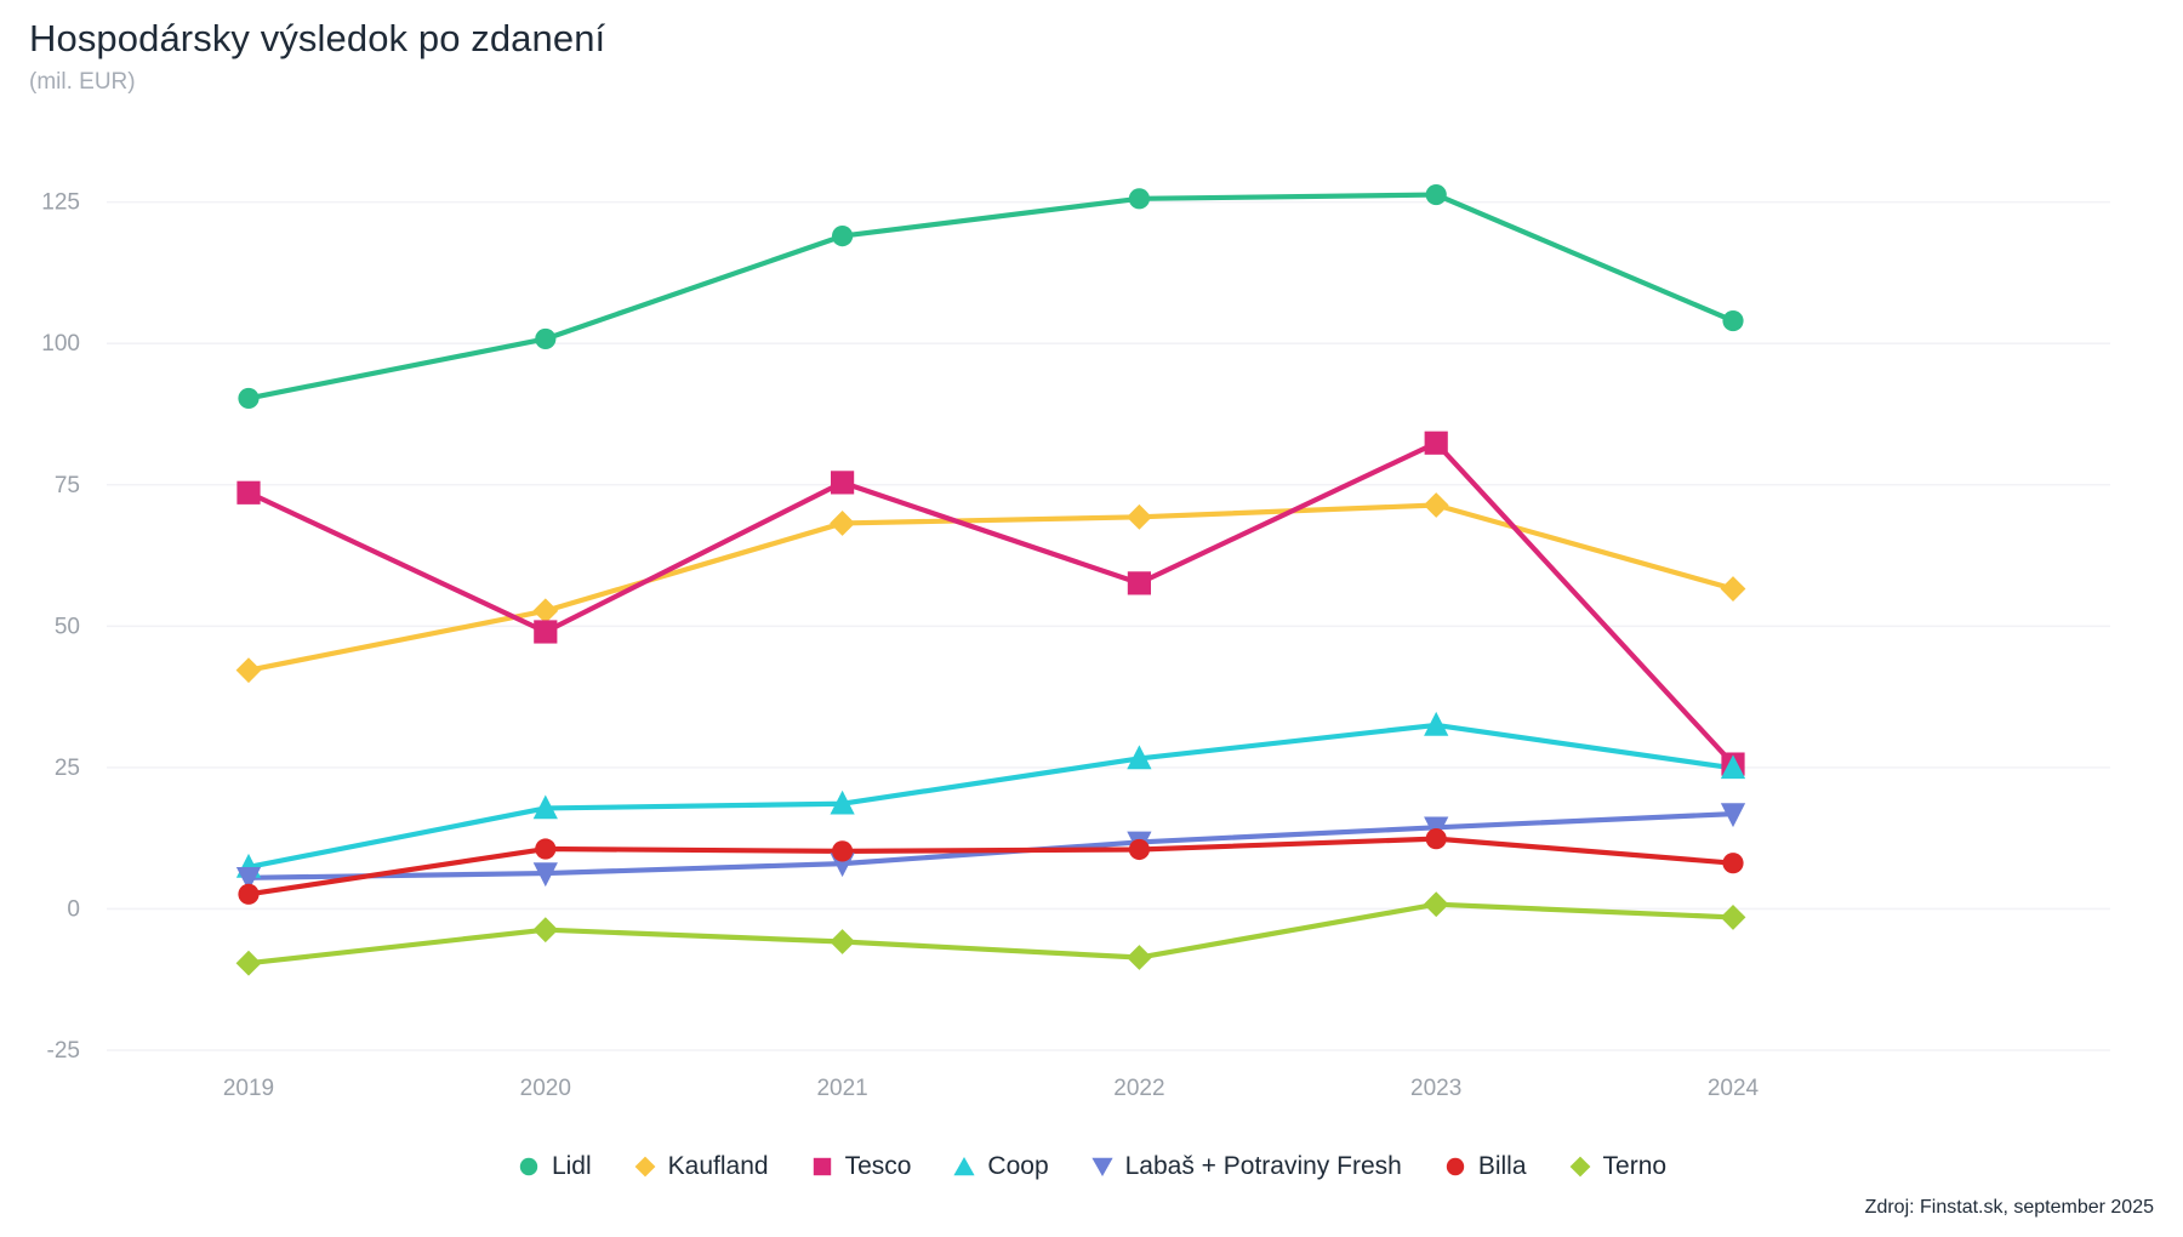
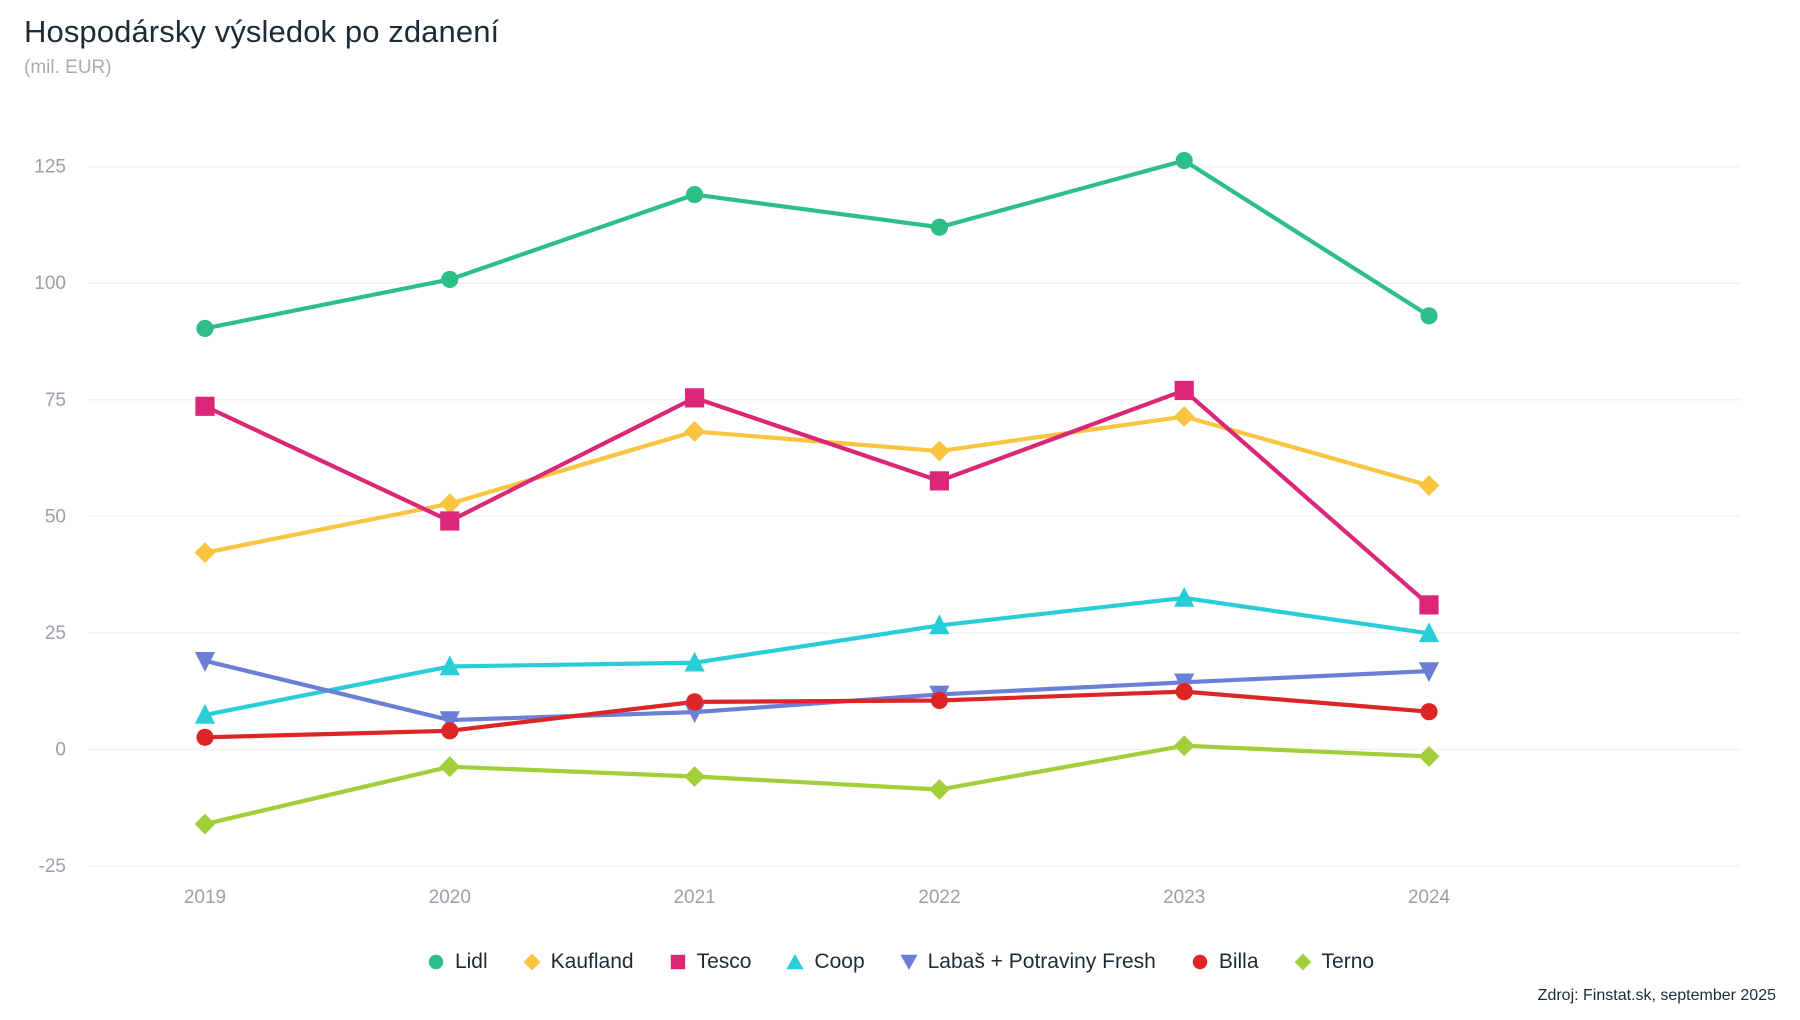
Labaš + Potraviny Fresh/2019: 6 -> 19
Terno/2019: -10 -> -16
Billa/2020: 11 -> 4
Lidl/2022: 126 -> 112
Kaufland/2022: 69 -> 64
Tesco/2023: 82 -> 77
Lidl/2024: 104 -> 93
Tesco/2024: 26 -> 31
